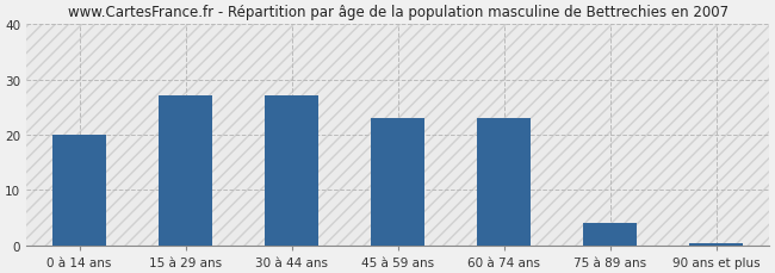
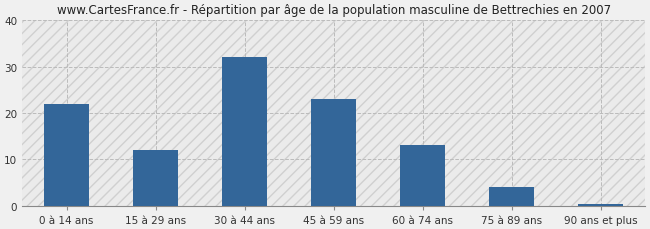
0 à 14 ans: 20.0 -> 22.0
15 à 29 ans: 27.0 -> 12.0
30 à 44 ans: 27.0 -> 32.0
60 à 74 ans: 23.0 -> 13.0
